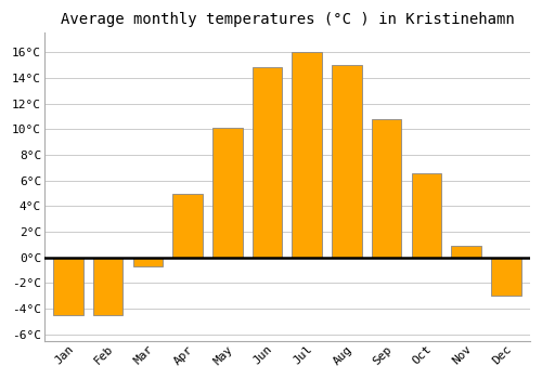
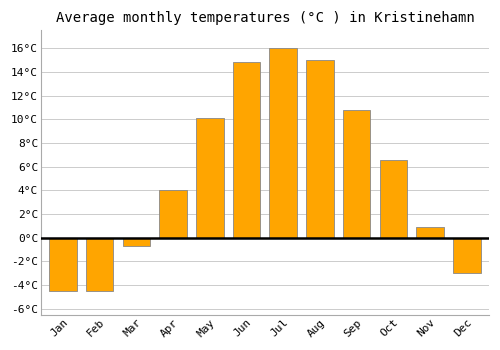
Apr: 5.0°C -> 4.0°C
